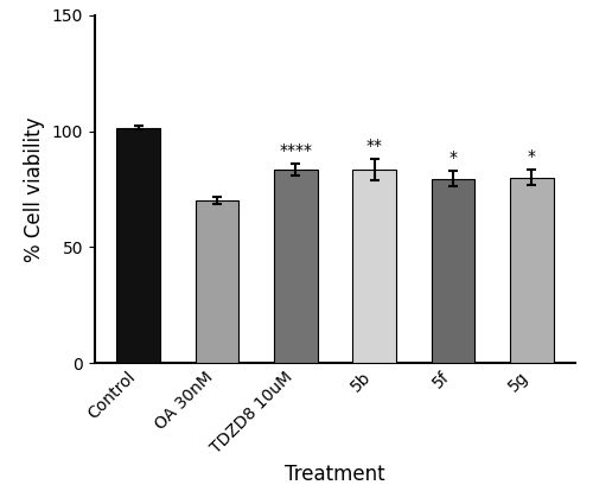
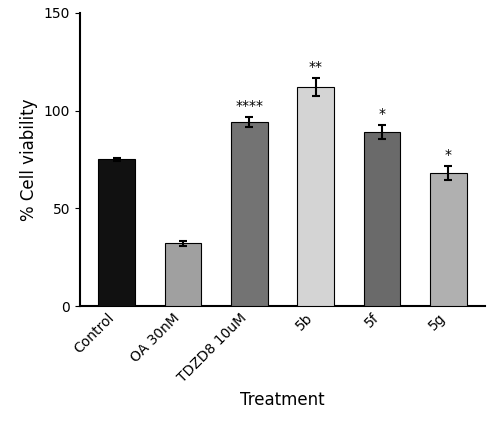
Control: 102 -> 75
OA 30nM: 70 -> 32
TDZD8 10uM: 84 -> 94
5b: 84 -> 112
5f: 80 -> 89
5g: 80 -> 68
